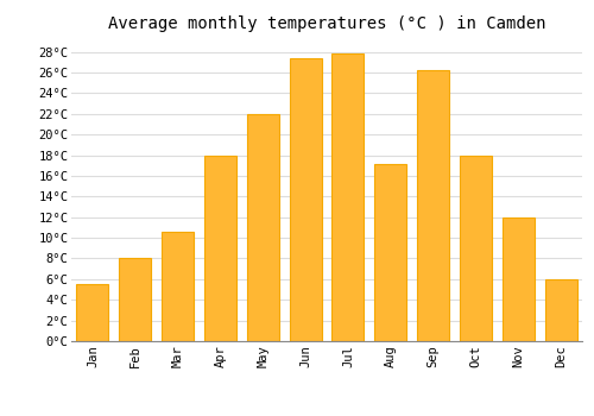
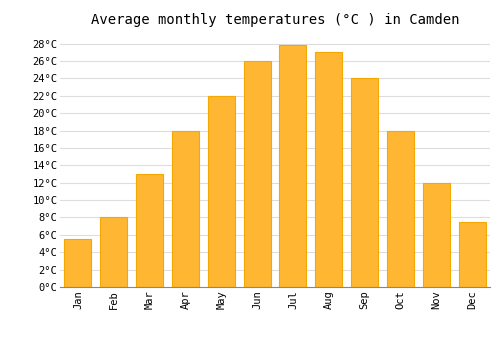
Mar: 10.6°C -> 13.0°C
Jun: 27.4°C -> 26.0°C
Aug: 17.2°C -> 27.1°C
Sep: 26.2°C -> 24.0°C
Dec: 6.0°C -> 7.5°C
